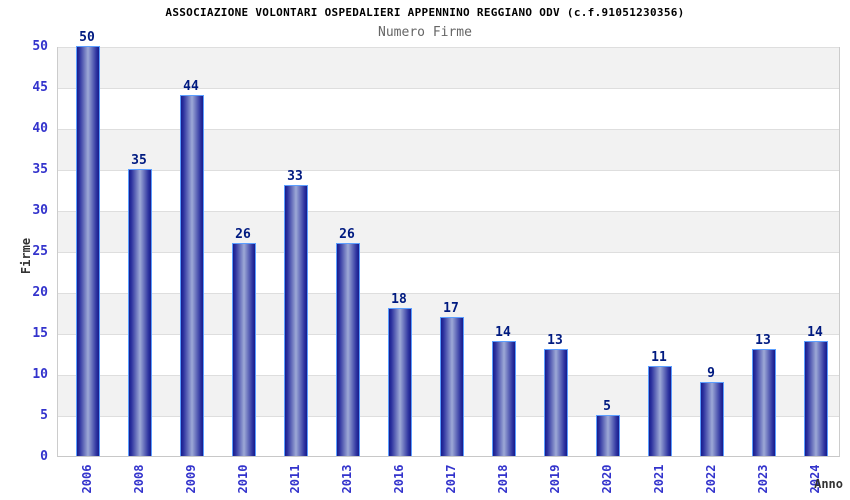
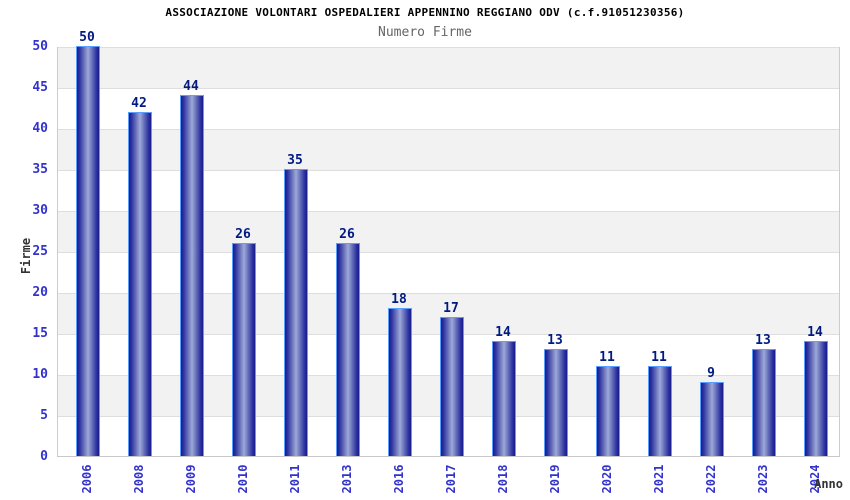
2008: 35 -> 42
2011: 33 -> 35
2020: 5 -> 11
